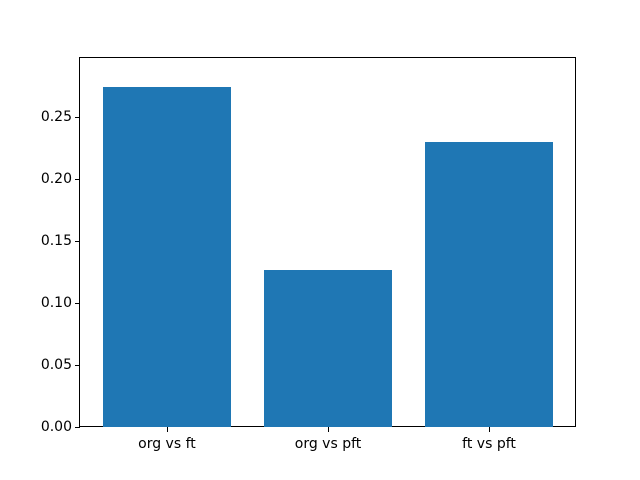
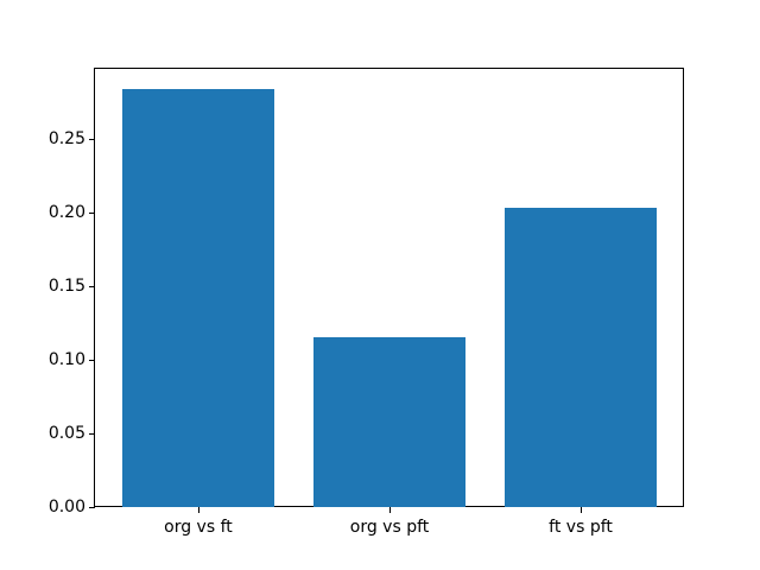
org vs ft: 0.274 -> 0.284
org vs pft: 0.127 -> 0.115
ft vs pft: 0.230 -> 0.203
